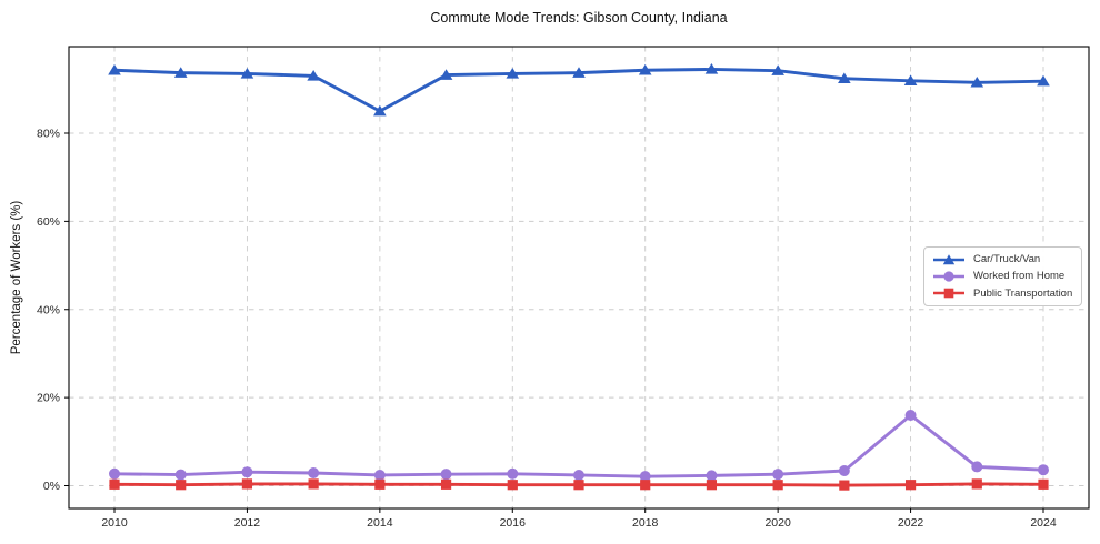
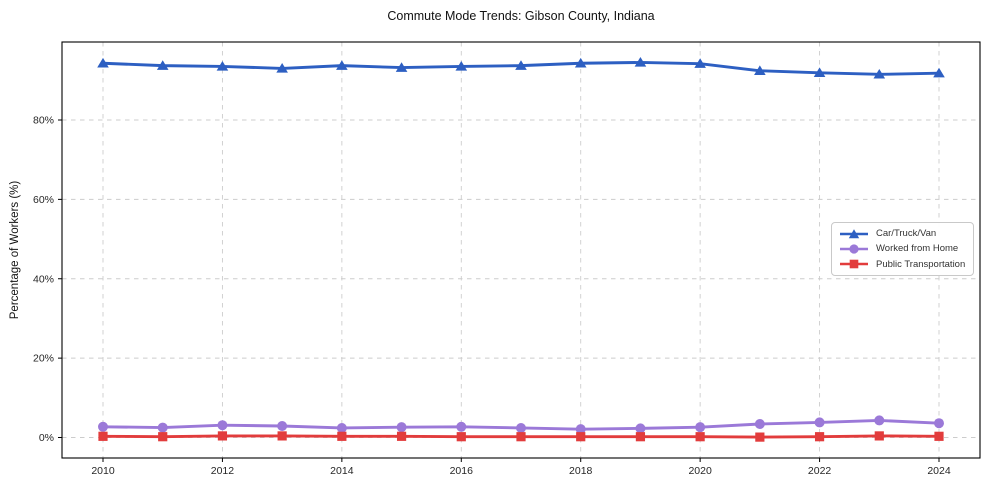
Car/Truck/Van/2014: 85% -> 94%
Worked from Home/2022: 16% -> 4%
